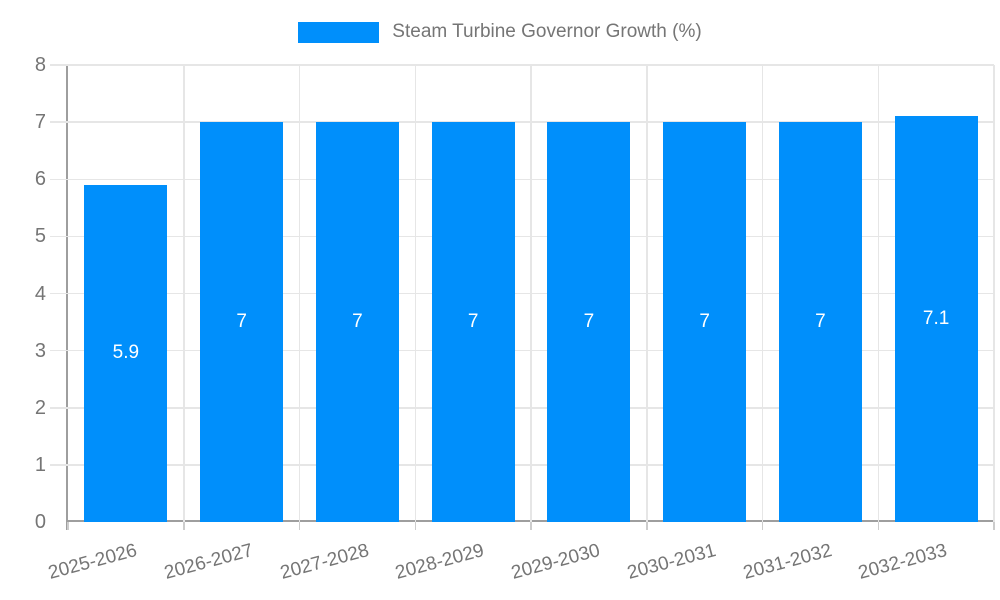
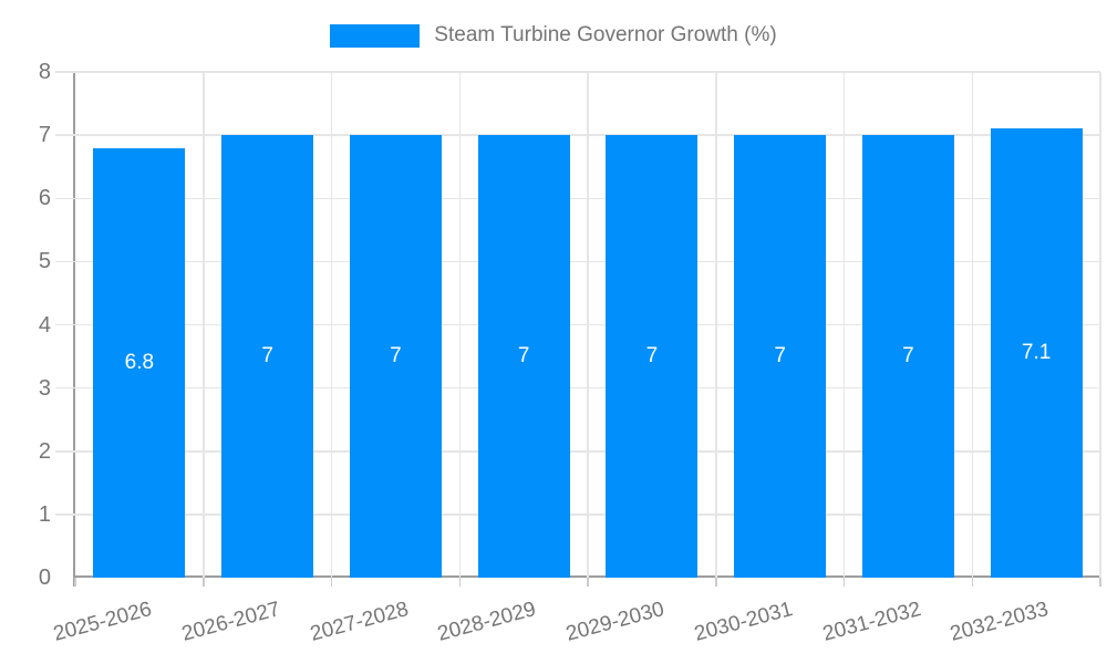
2025-2026: 5.9 -> 6.8
